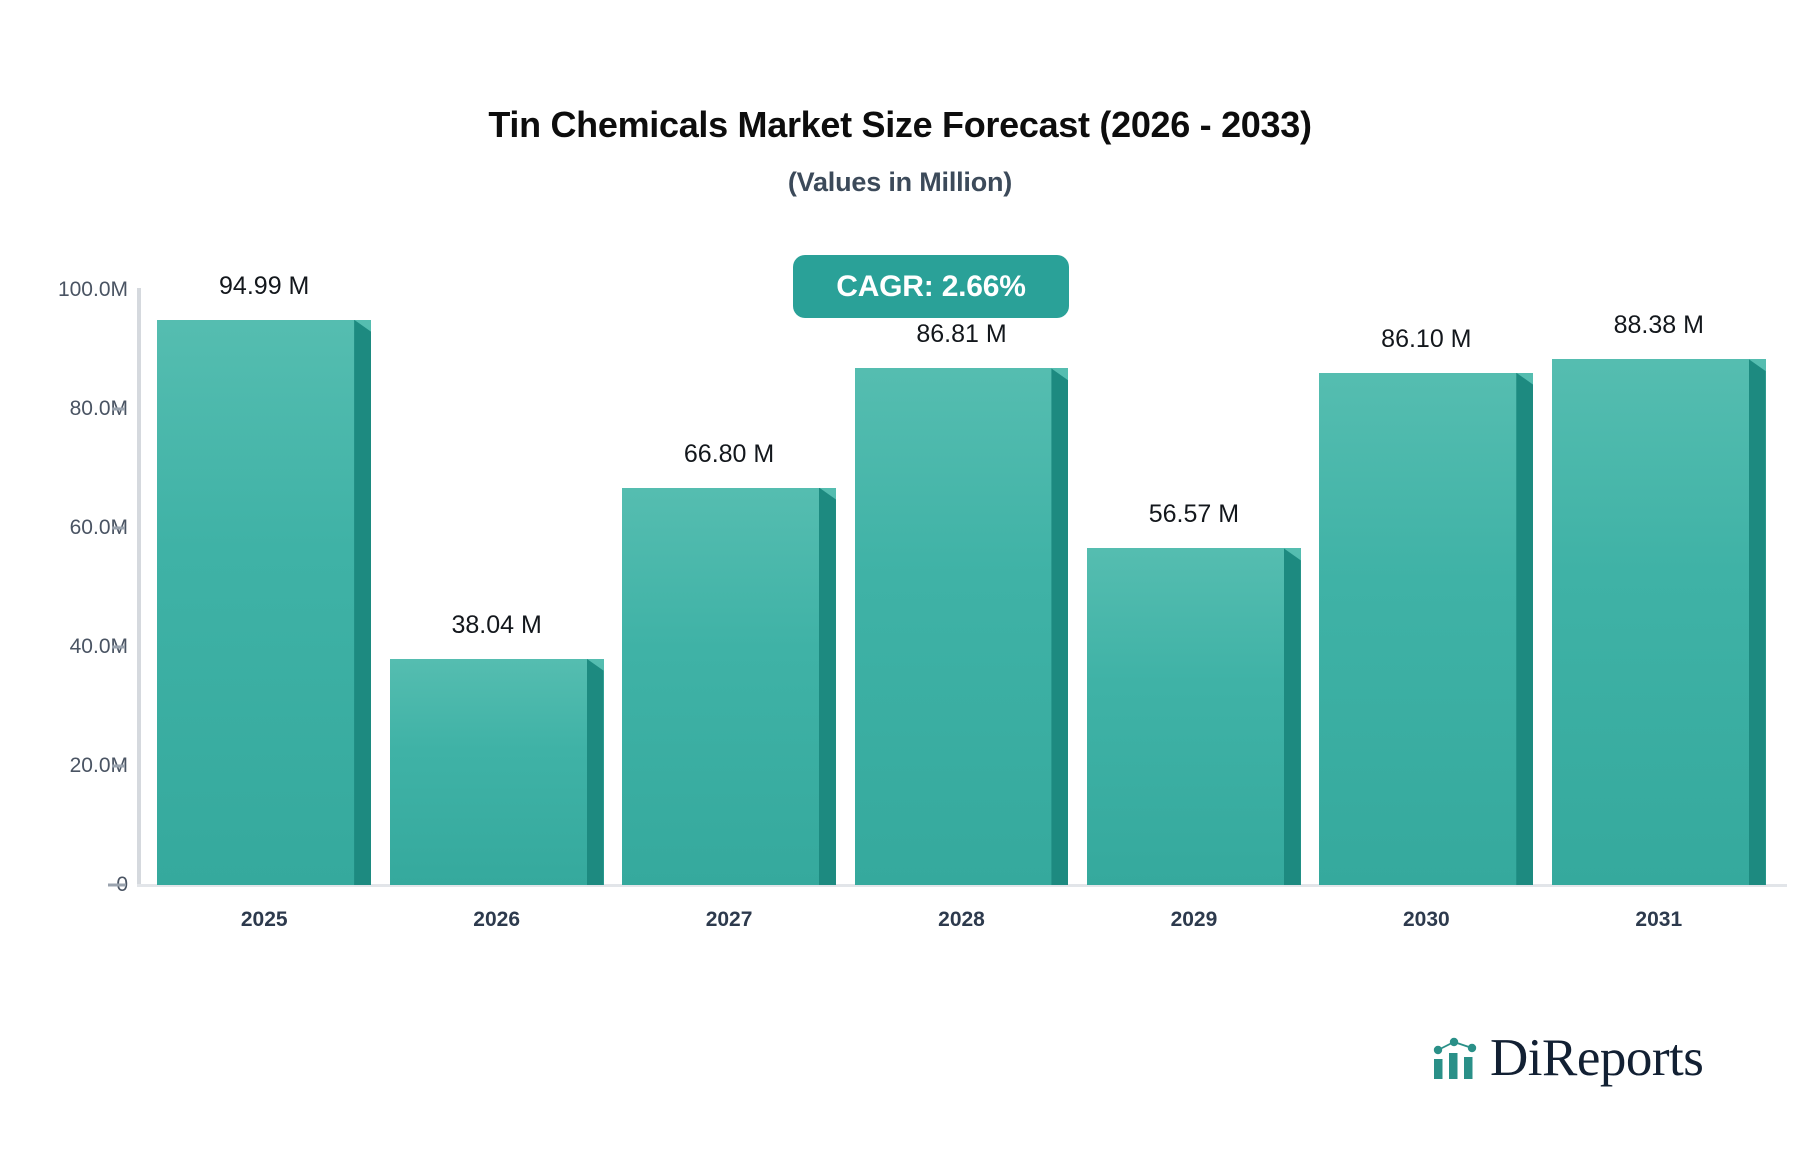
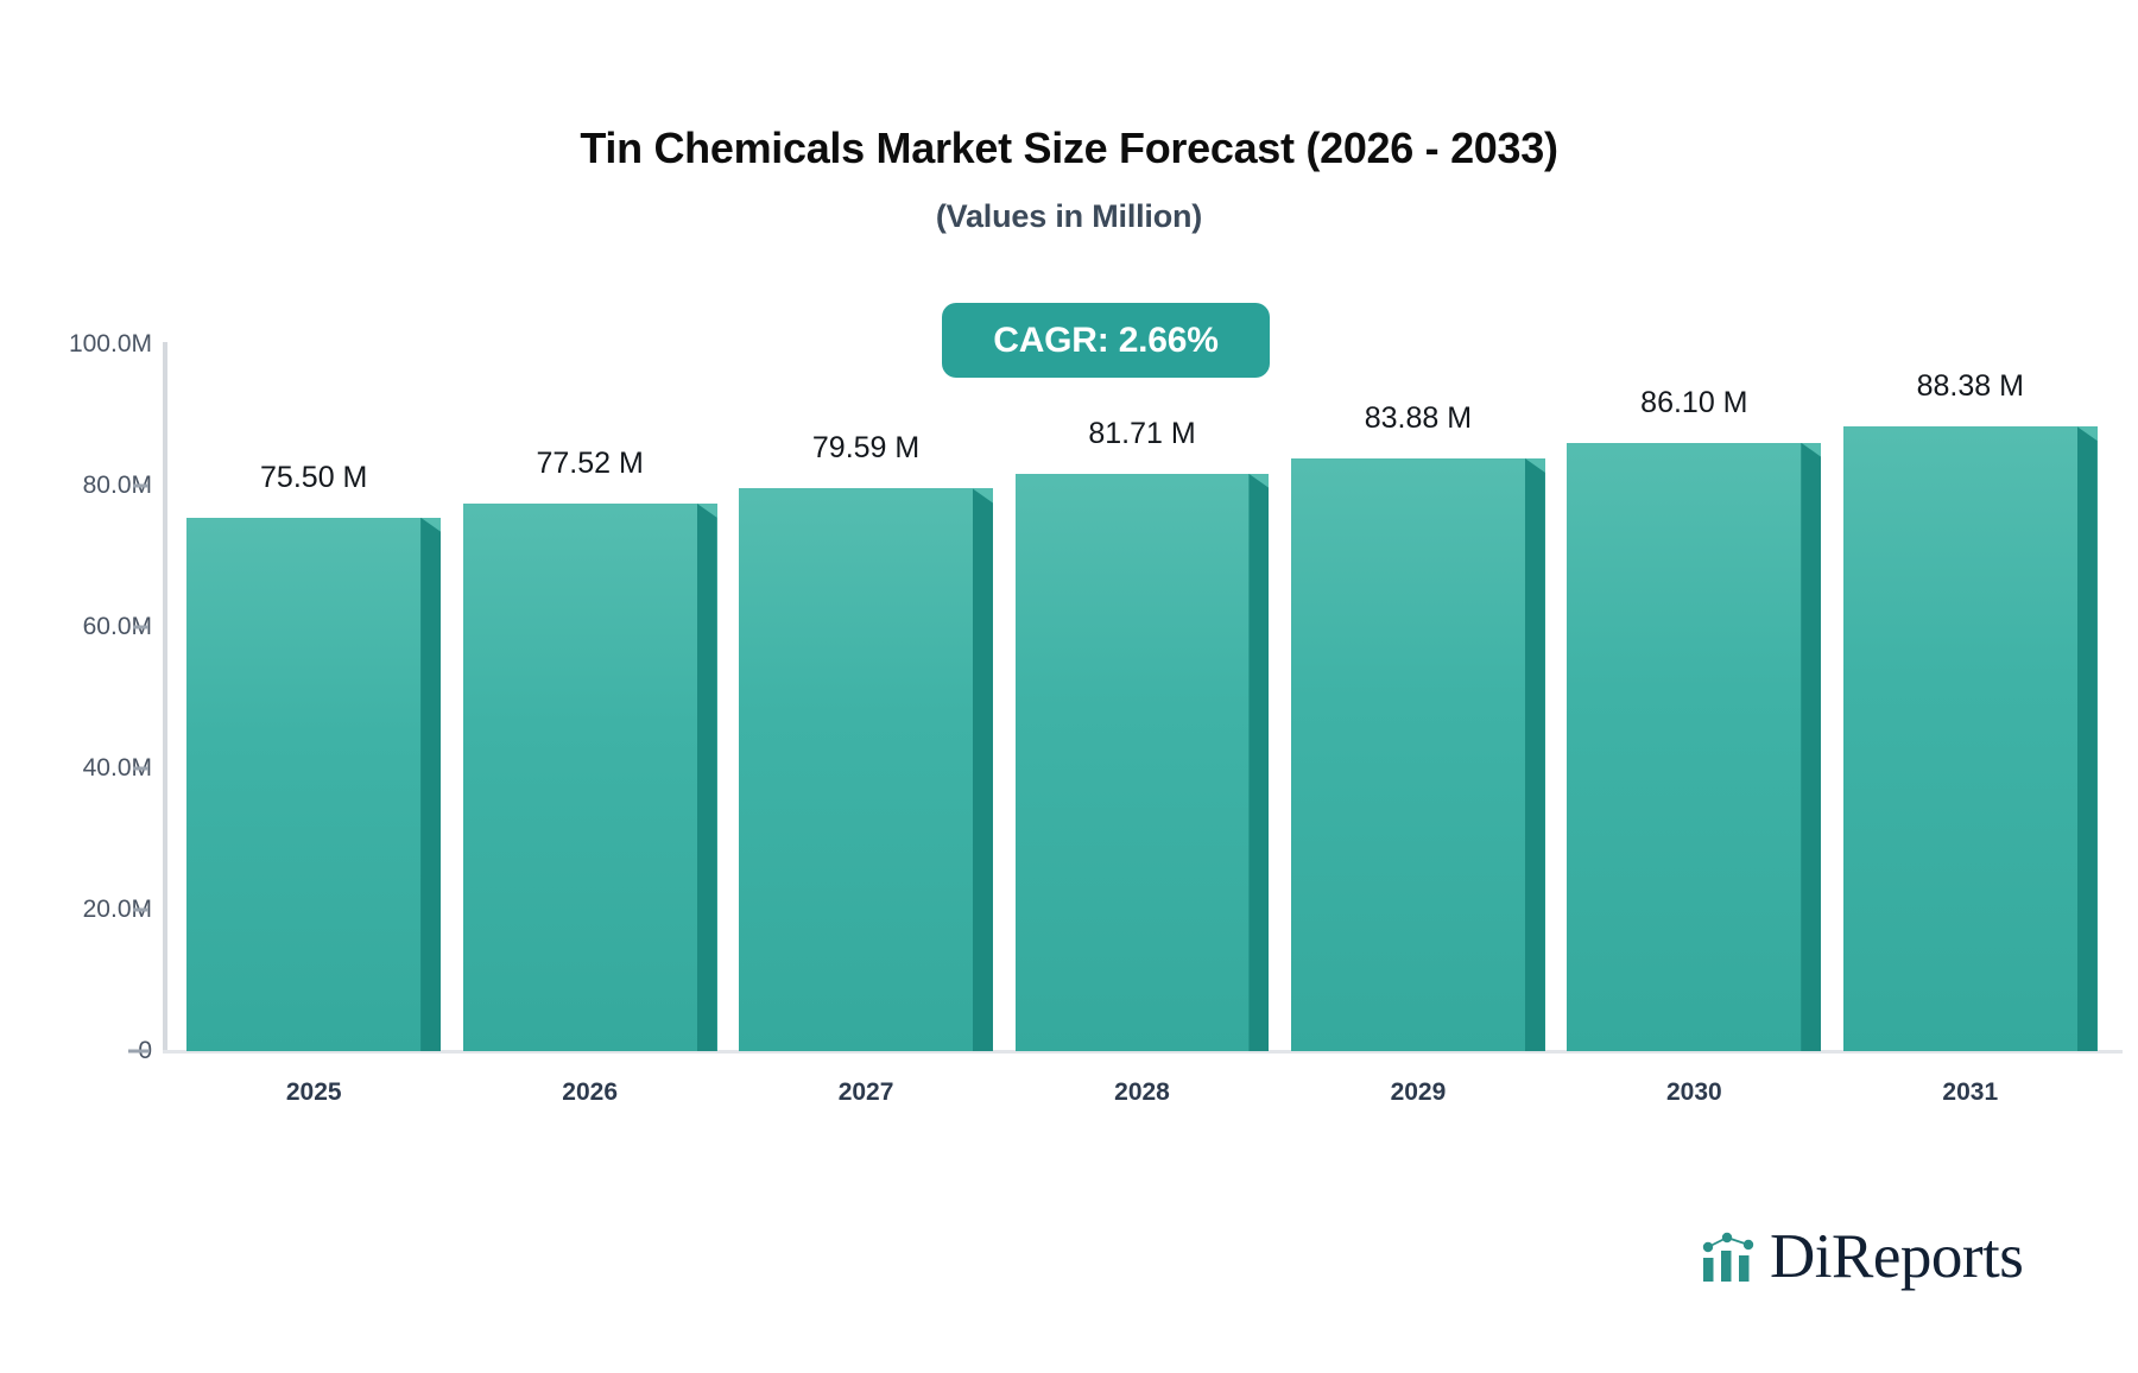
2025: 94.99 -> 75.50
2026: 38.04 -> 77.52
2027: 66.80 -> 79.59
2028: 86.81 -> 81.71
2029: 56.57 -> 83.88
